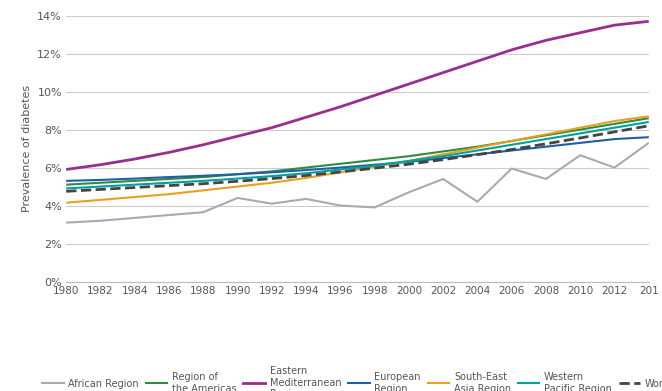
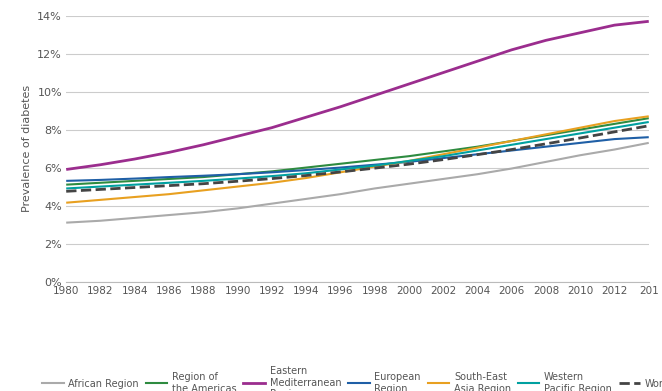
African Region/1990: 4.4% -> 3.9%
African Region/1996: 4.0% -> 4.6%
African Region/1998: 3.9% -> 4.9%
African Region/2000: 4.7% -> 5.2%
African Region/2004: 4.2% -> 5.7%
African Region/2008: 5.4% -> 6.3%
African Region/2012: 6.0% -> 7.0%
